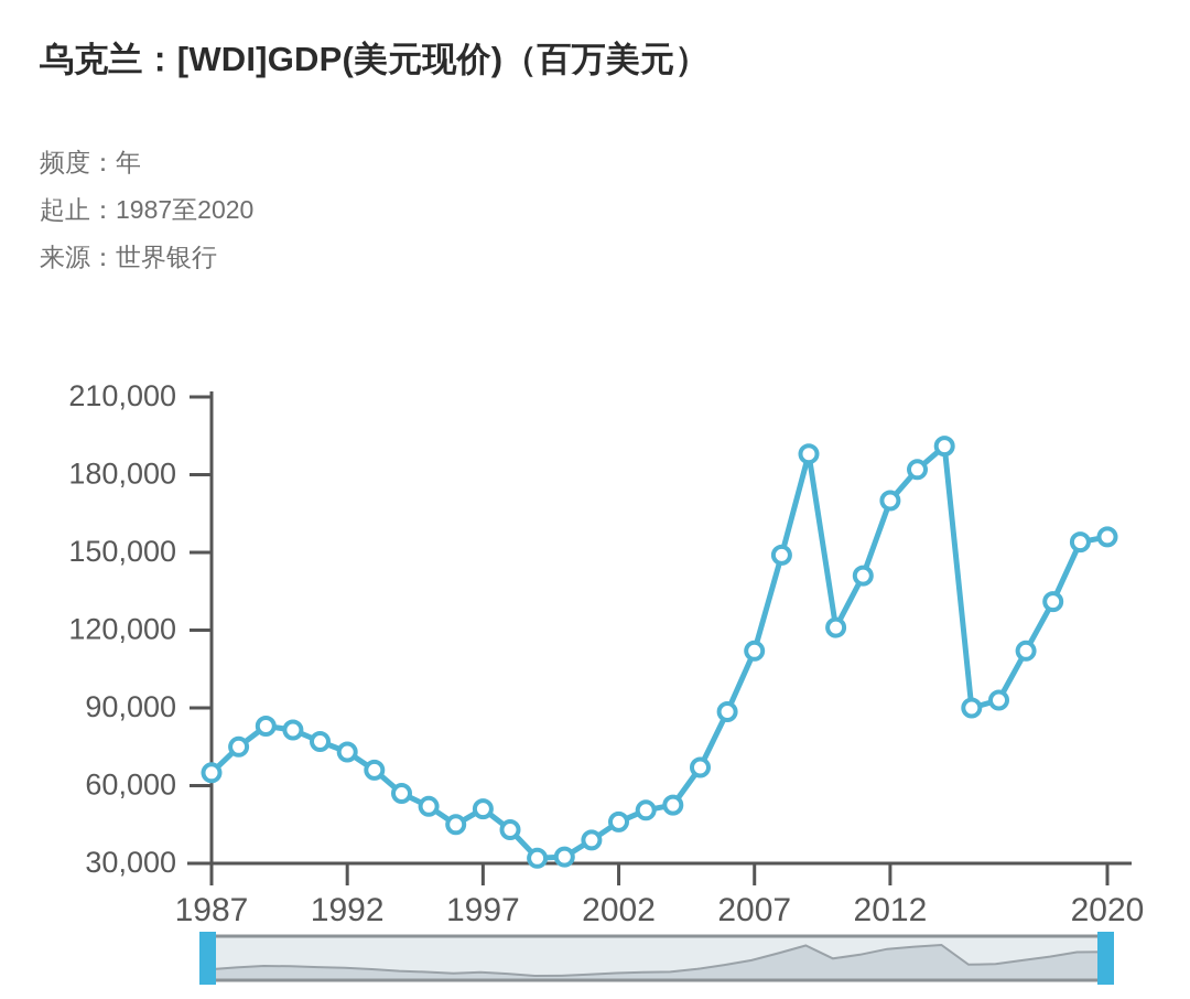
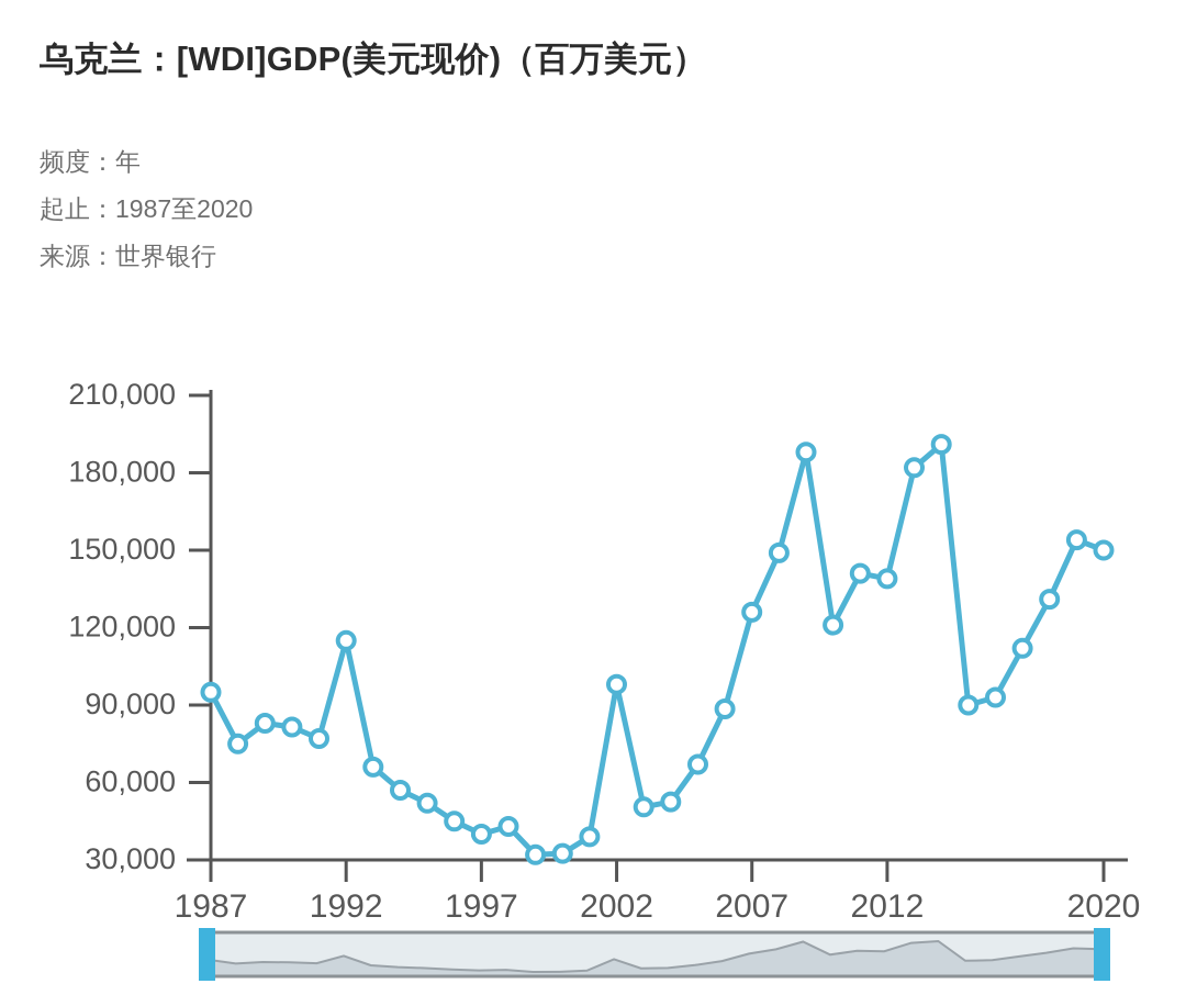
1987: 65000 -> 95000
1992: 73000 -> 115000
1997: 51000 -> 40000
2002: 46000 -> 98000
2007: 112000 -> 126000
2012: 170000 -> 139000
2020: 156000 -> 150000
